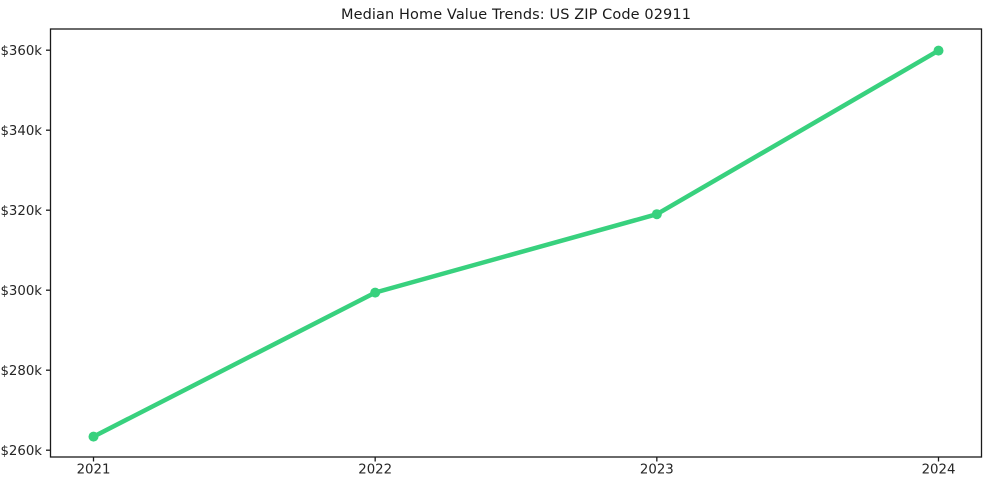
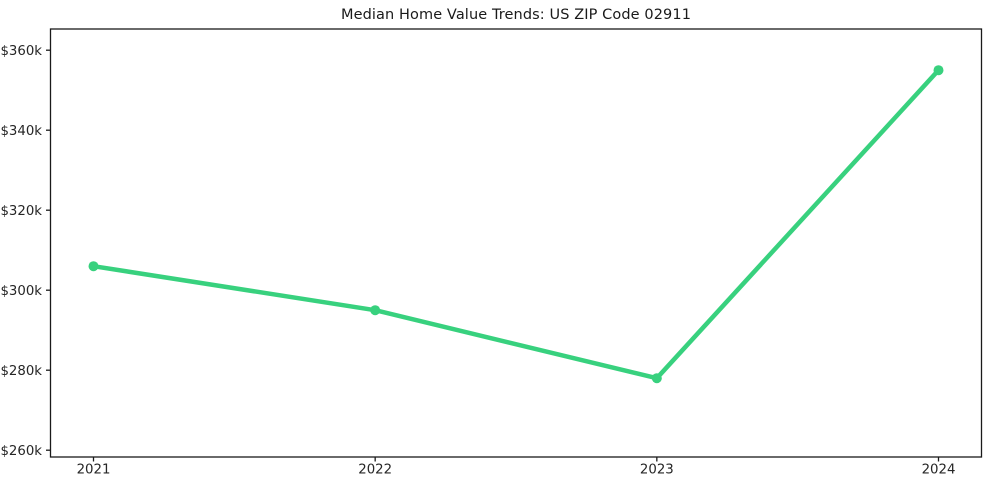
2021: $263k -> $306k
2022: $299k -> $295k
2023: $319k -> $278k
2024: $360k -> $355k
